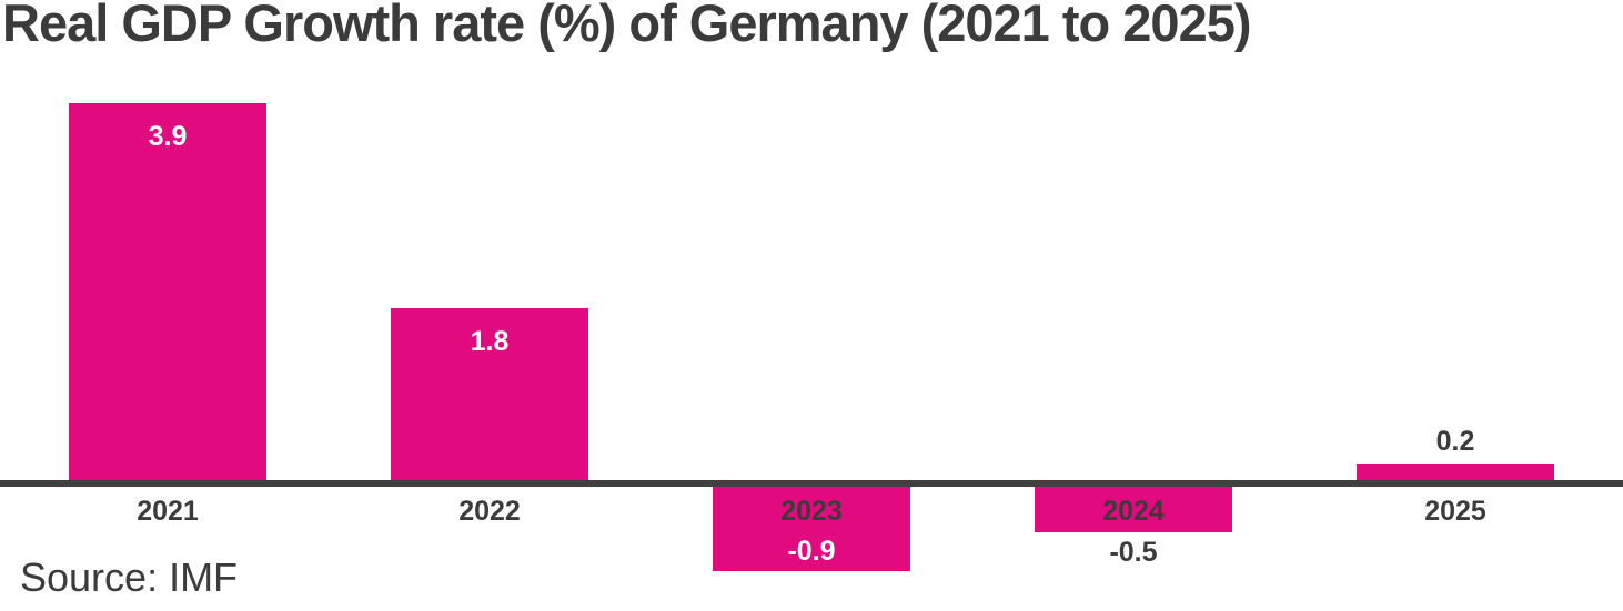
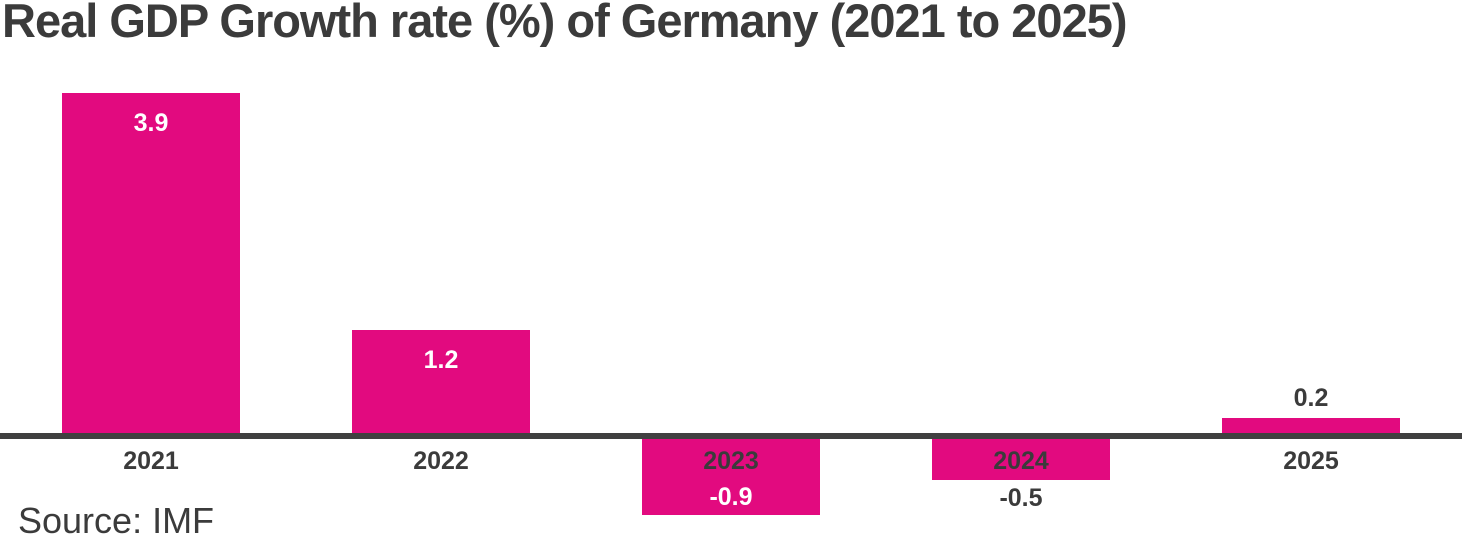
2022: 1.8 -> 1.2
